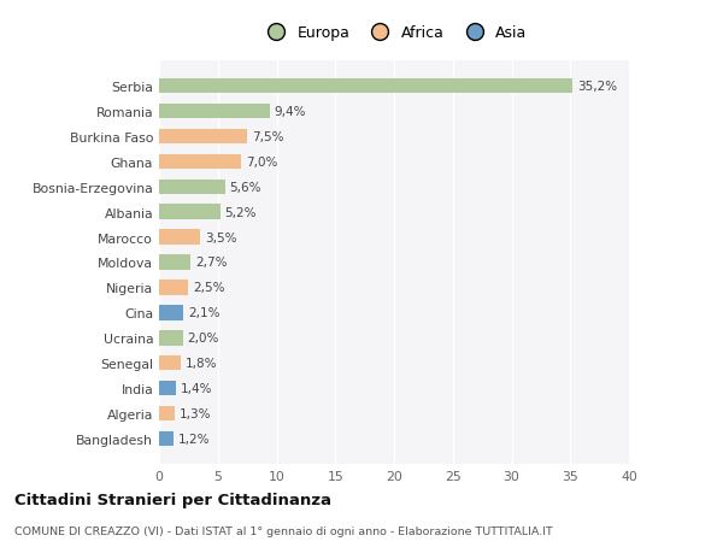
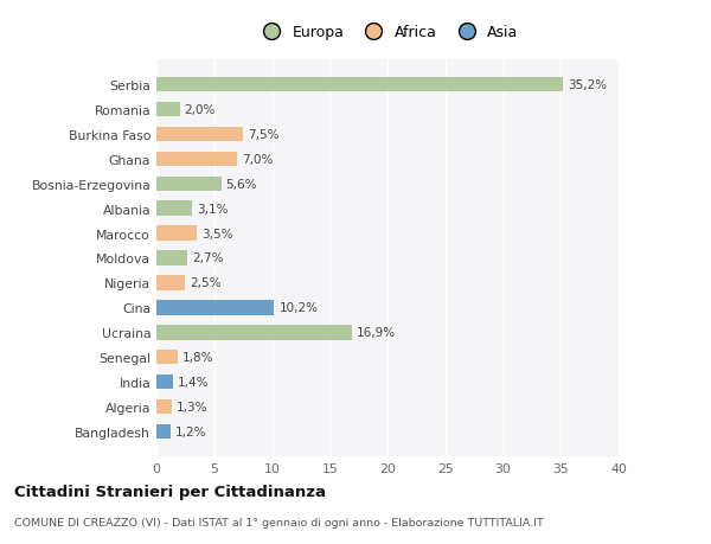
Romania: 9,4% -> 2,0%
Albania: 5,2% -> 3,1%
Cina: 2,1% -> 10,2%
Ucraina: 2,0% -> 16,9%
